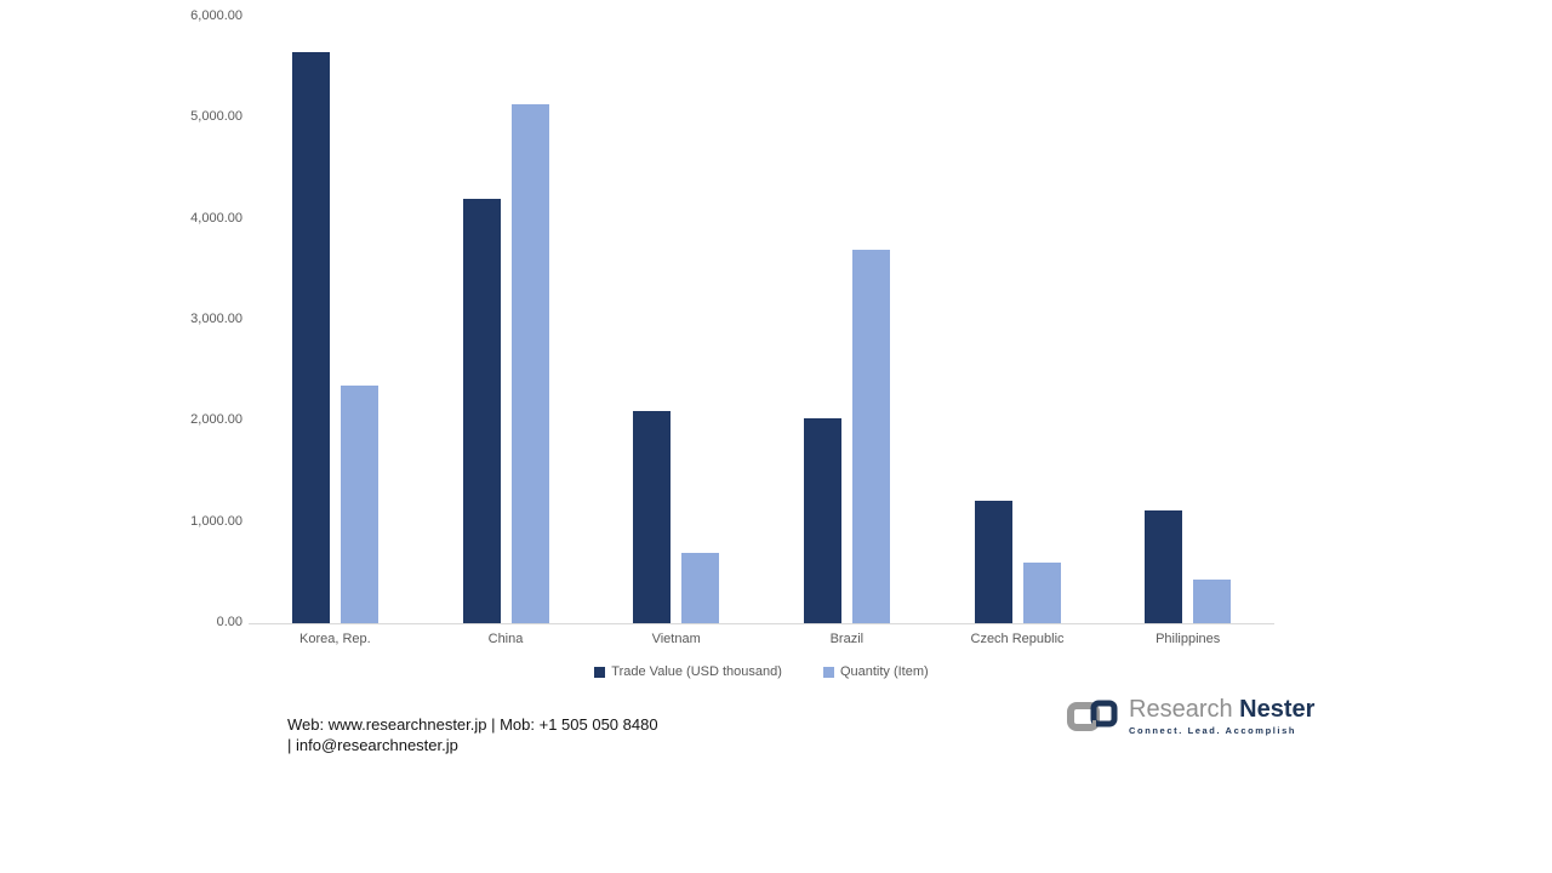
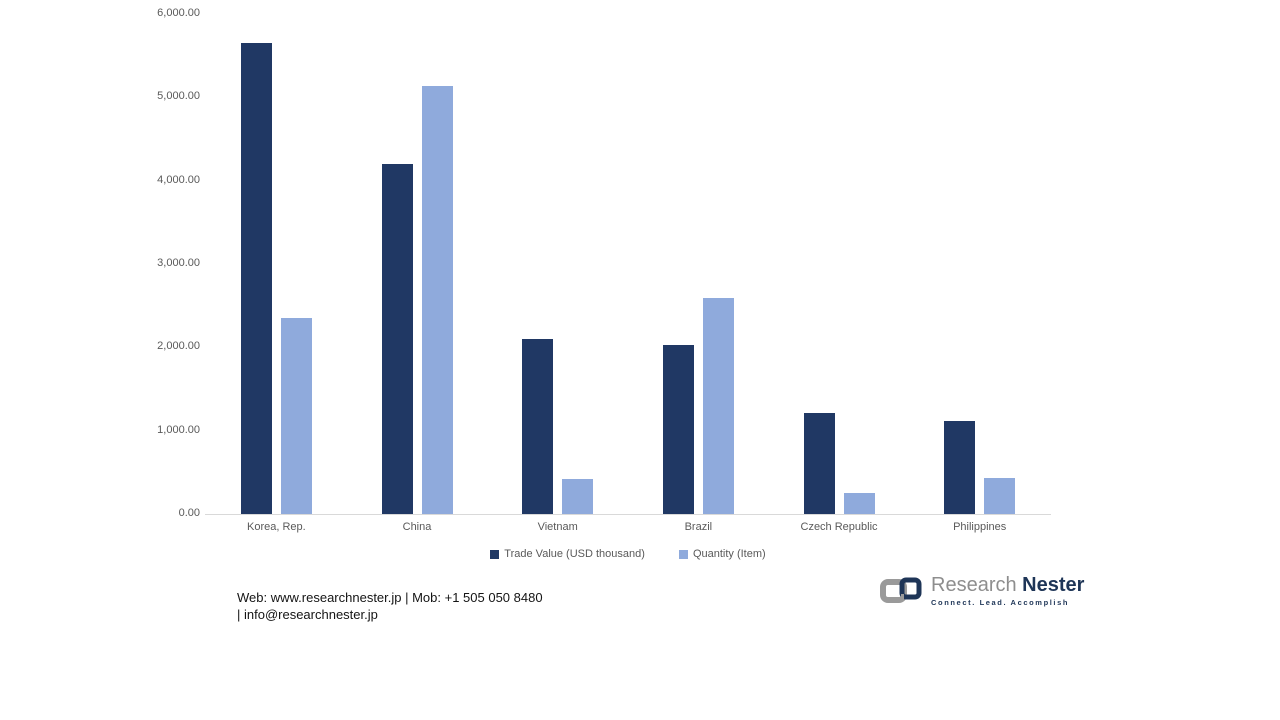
Quantity (Item)/Vietnam: 700 -> 400
Quantity (Item)/Brazil: 3700 -> 2600
Quantity (Item)/Czech Republic: 600 -> 200
